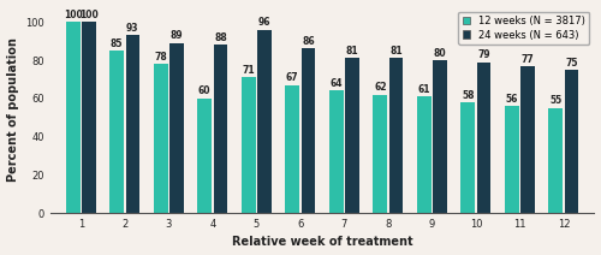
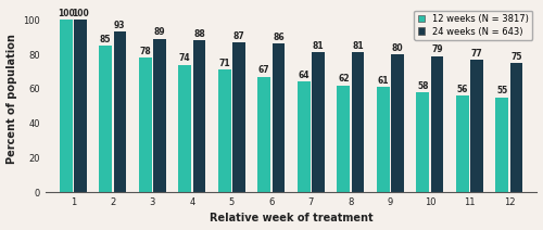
12 weeks (N = 3817)/4: 60 -> 74
24 weeks (N = 643)/5: 96 -> 87
